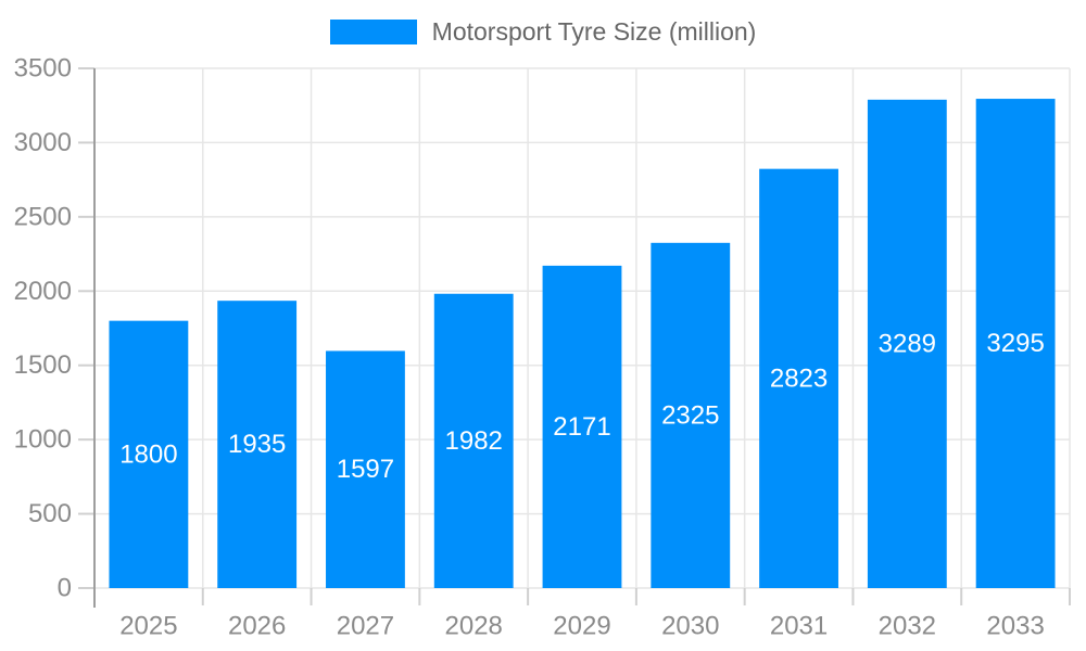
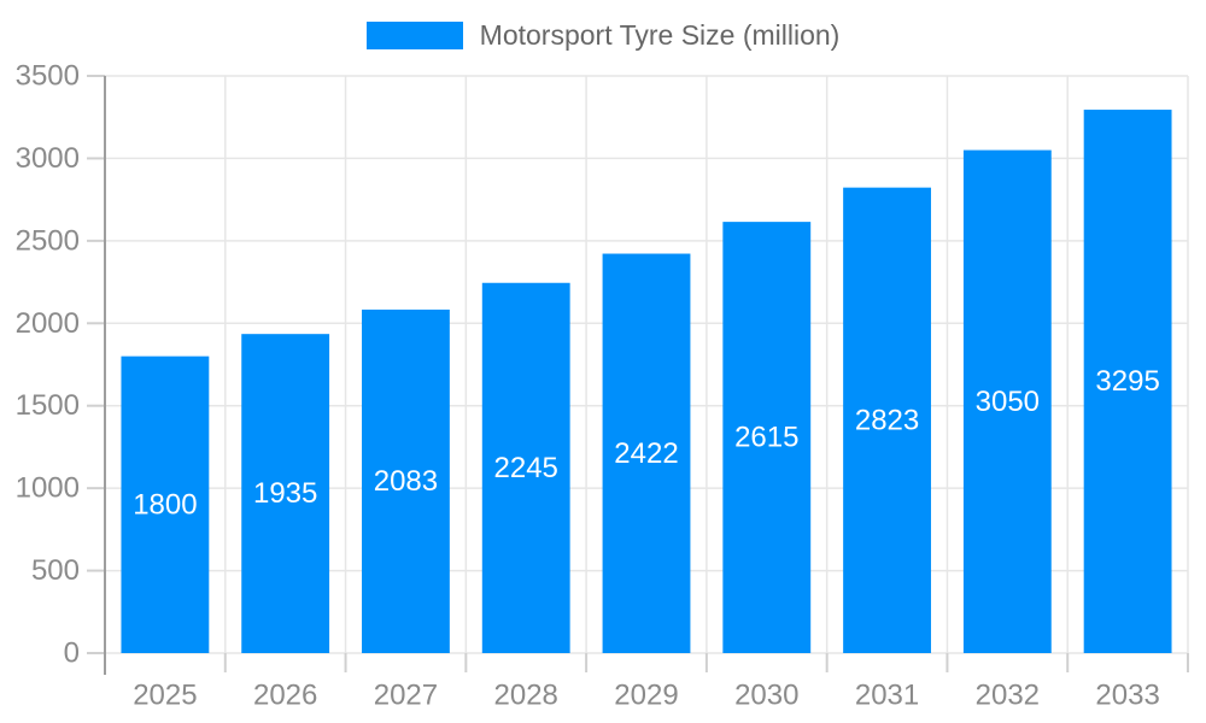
2027: 1597 -> 2083
2028: 1982 -> 2245
2029: 2171 -> 2422
2030: 2325 -> 2615
2032: 3289 -> 3050
